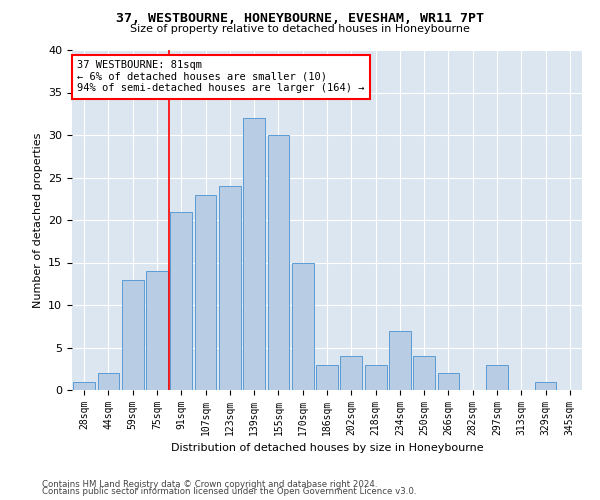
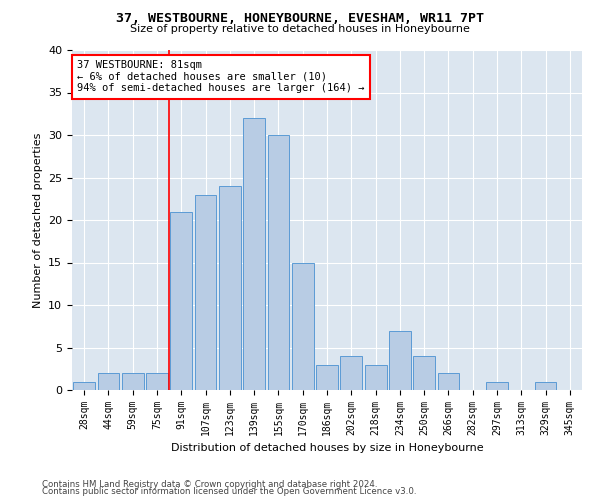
59sqm: 13 -> 2
75sqm: 14 -> 2
297sqm: 3 -> 1
